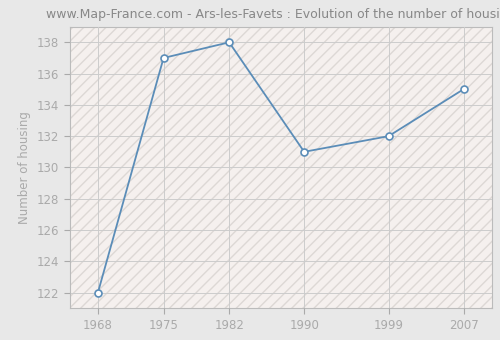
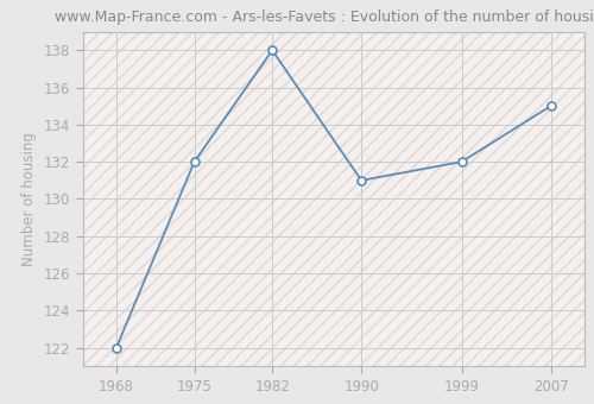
1975: 137 -> 132
